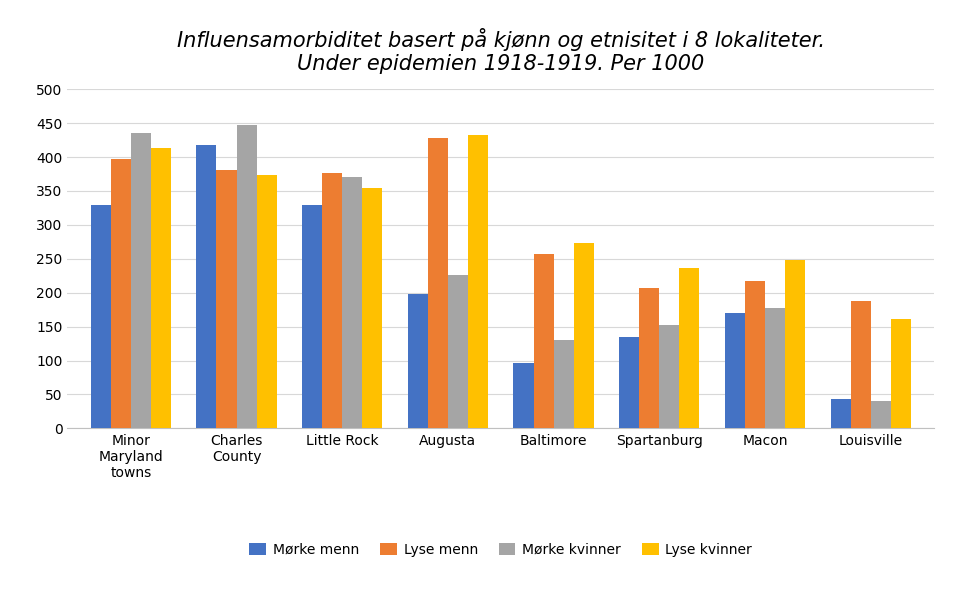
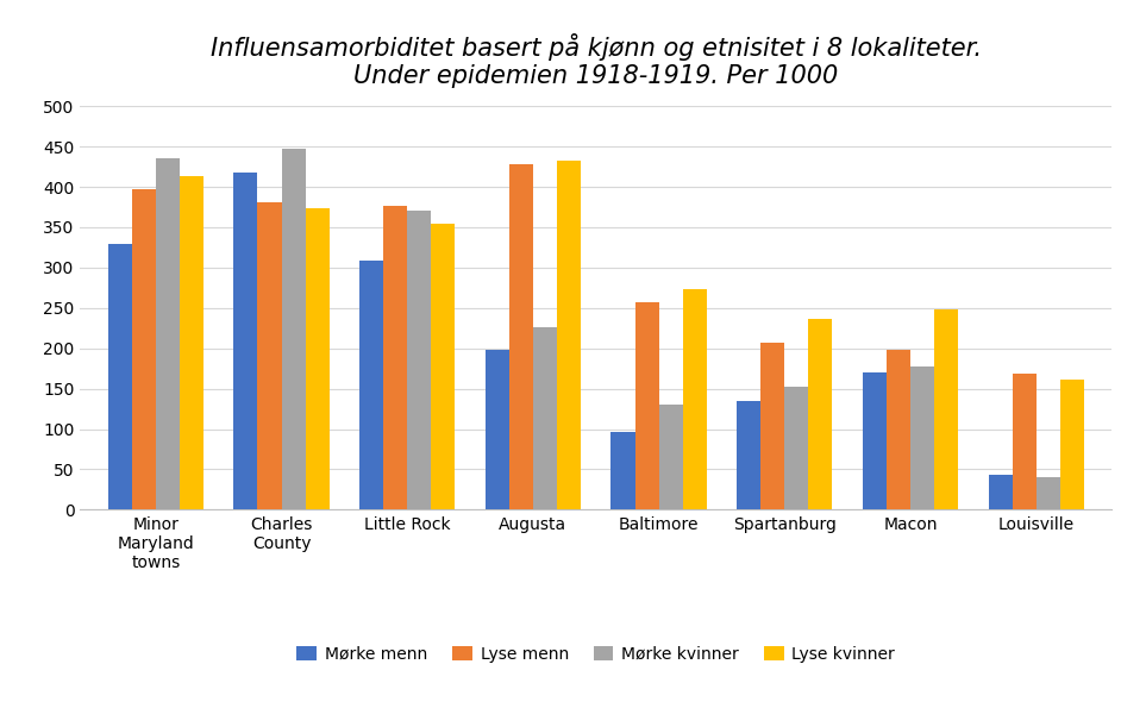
Mørke menn/Little Rock: 330 -> 308
Lyse menn/Macon: 218 -> 198
Lyse menn/Louisville: 188 -> 168
